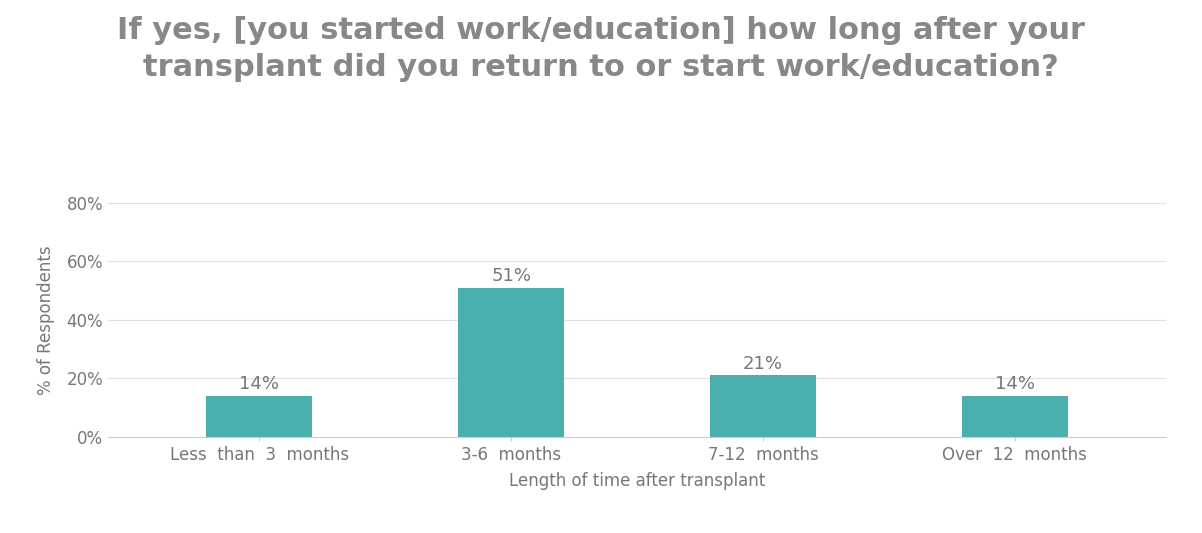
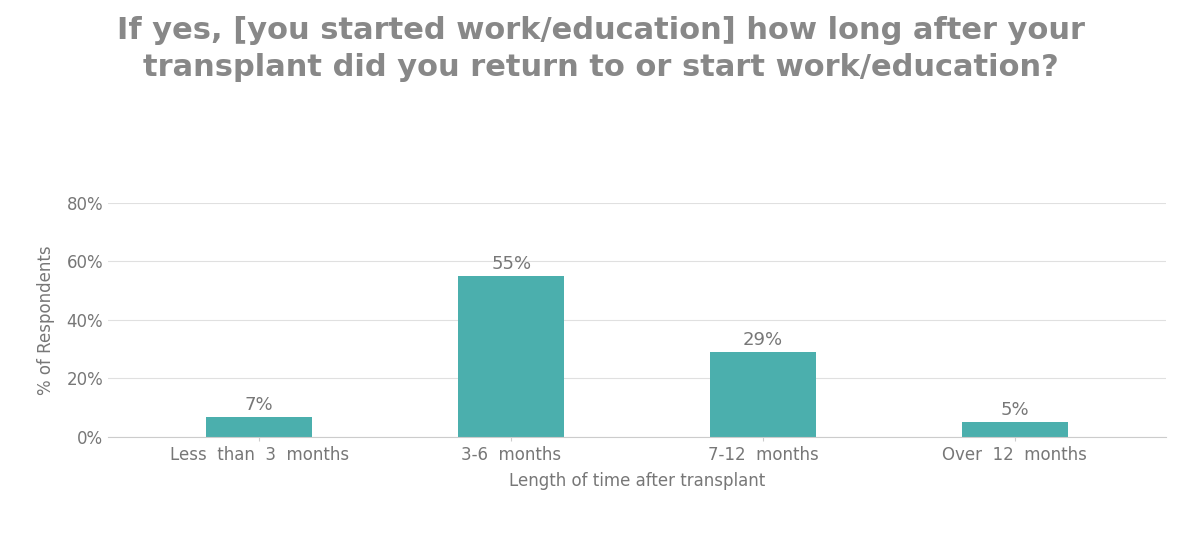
Less than 3 months: 14% -> 7%
3-6 months: 51% -> 55%
7-12 months: 21% -> 29%
Over 12 months: 14% -> 5%
